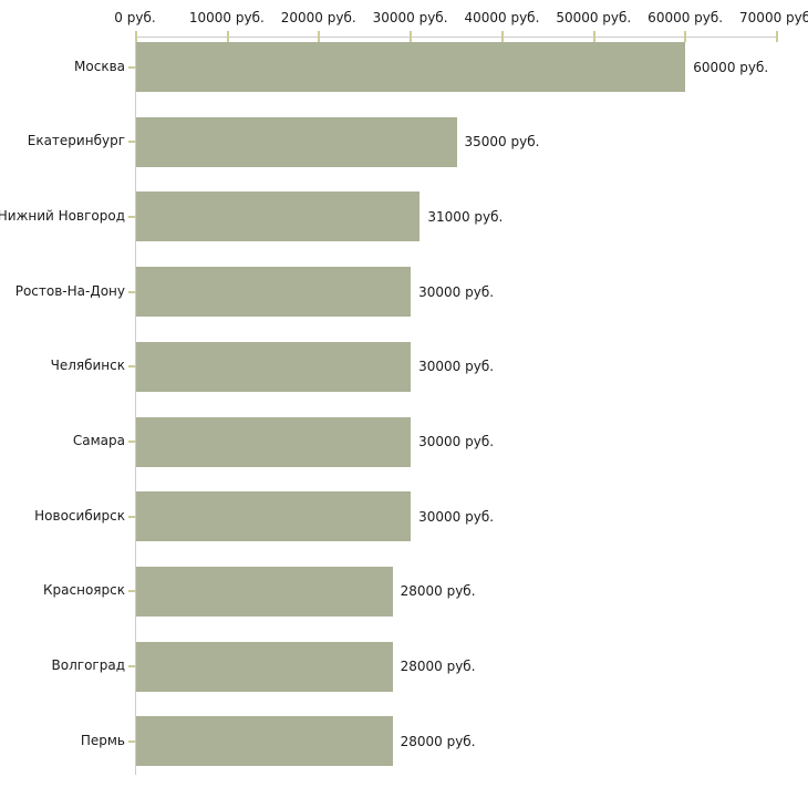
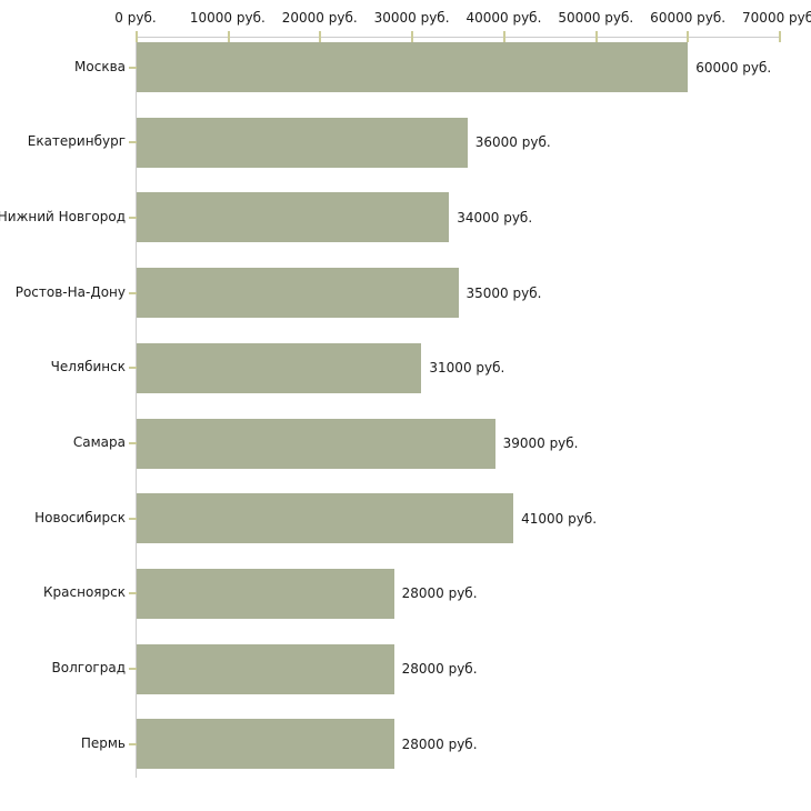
Екатеринбург: 35000 -> 36000
Нижний Новгород: 31000 -> 34000
Ростов-На-Дону: 30000 -> 35000
Челябинск: 30000 -> 31000
Самара: 30000 -> 39000
Новосибирск: 30000 -> 41000
